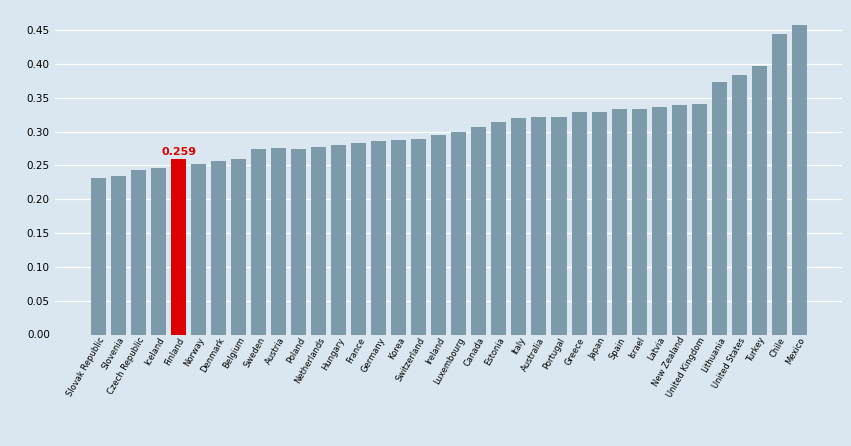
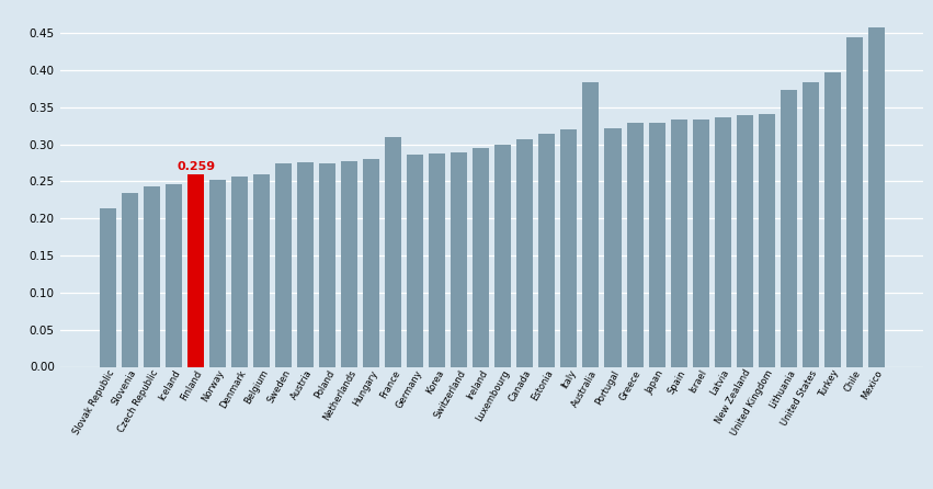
Slovak Republic: 0.232 -> 0.214
France: 0.283 -> 0.310
Australia: 0.322 -> 0.384
